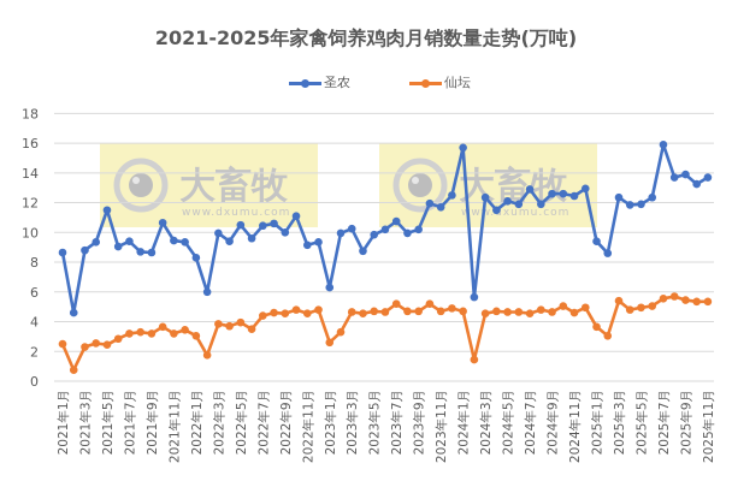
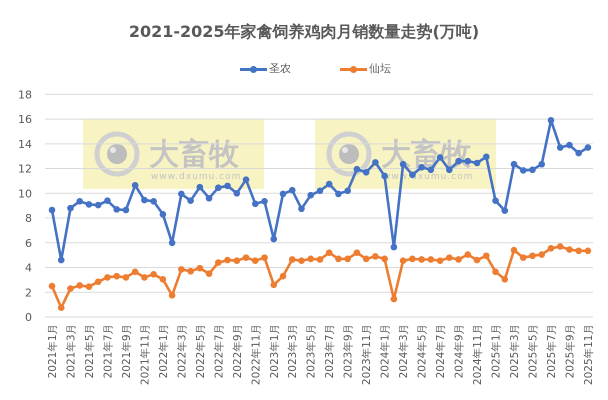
圣农/2021年5月: 11.5 -> 9.1
圣农/2024年1月: 15.7 -> 11.4
